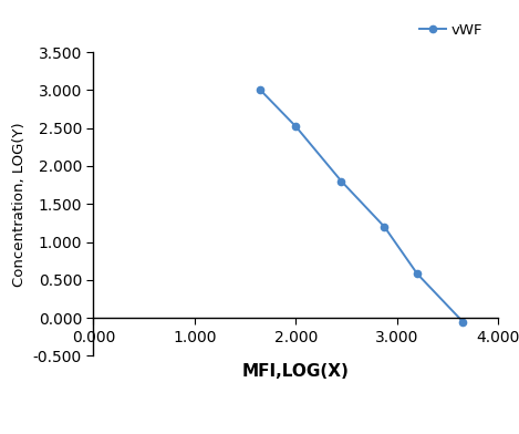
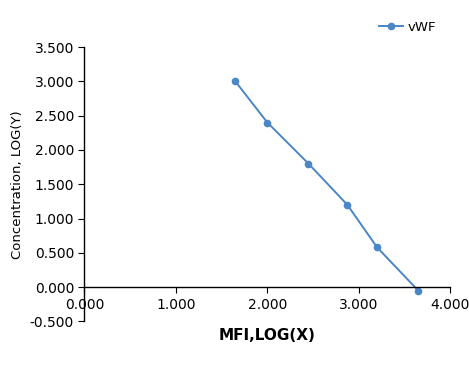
2.000: 2.52 -> 2.40
